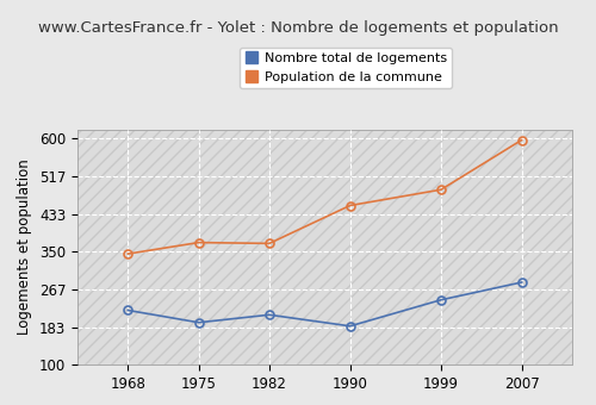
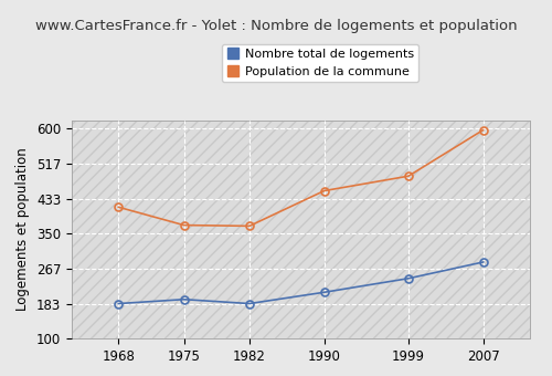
Nombre total de logements/1968: 220 -> 183
Population de la commune/1968: 345 -> 413
Nombre total de logements/1982: 210 -> 183
Nombre total de logements/1990: 185 -> 210
